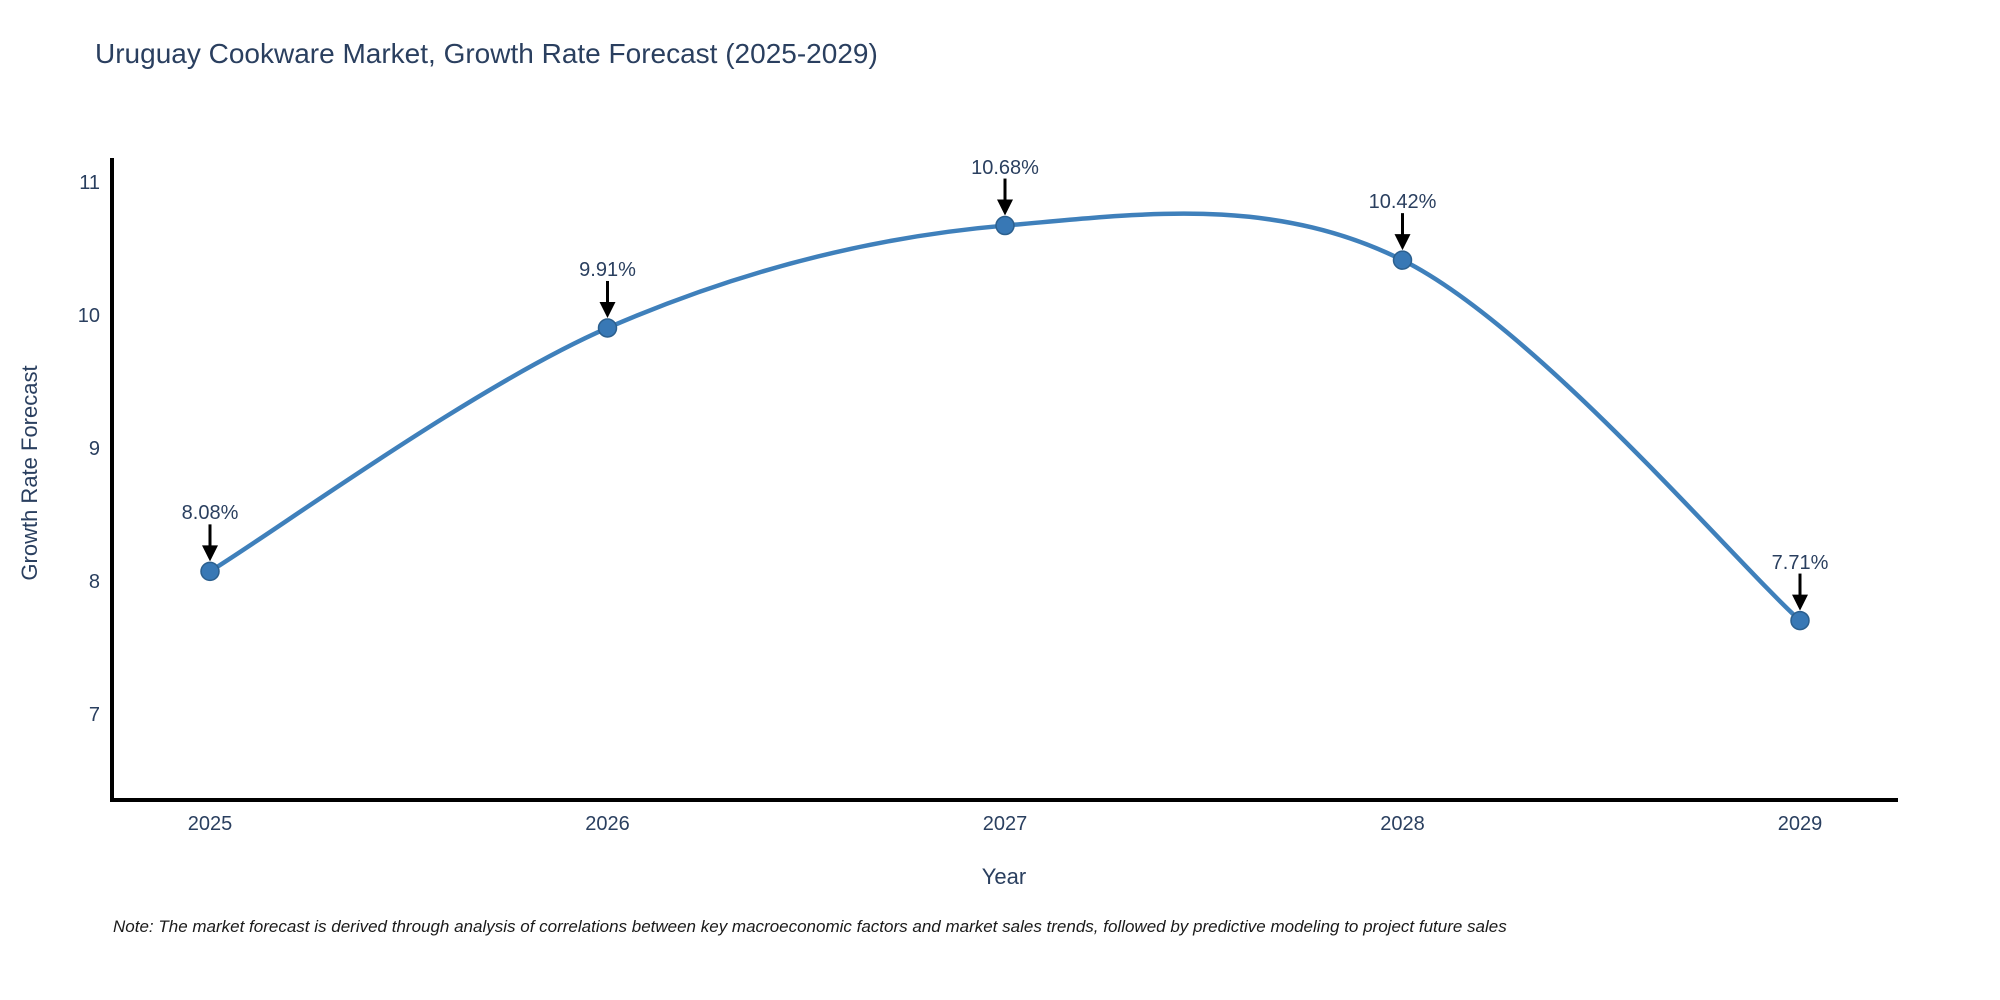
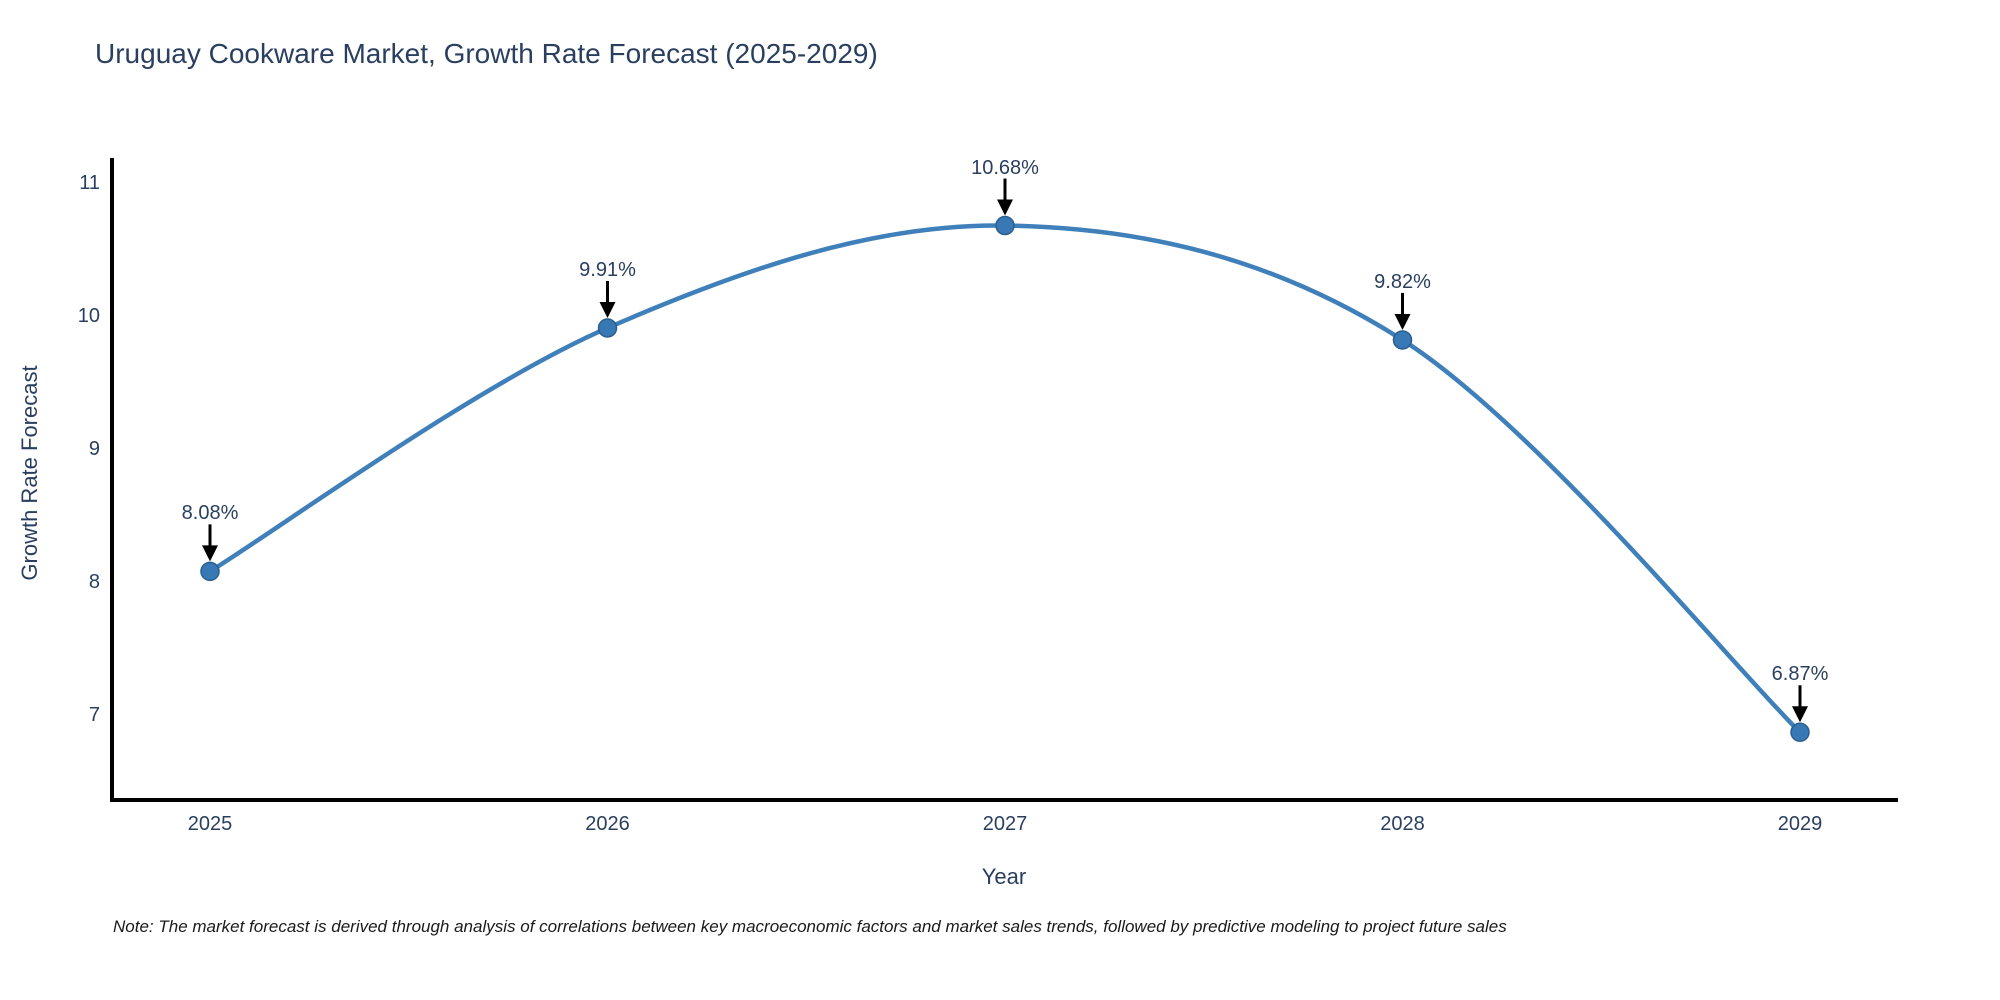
2028: 10.42% -> 9.82%
2029: 7.71% -> 6.87%
